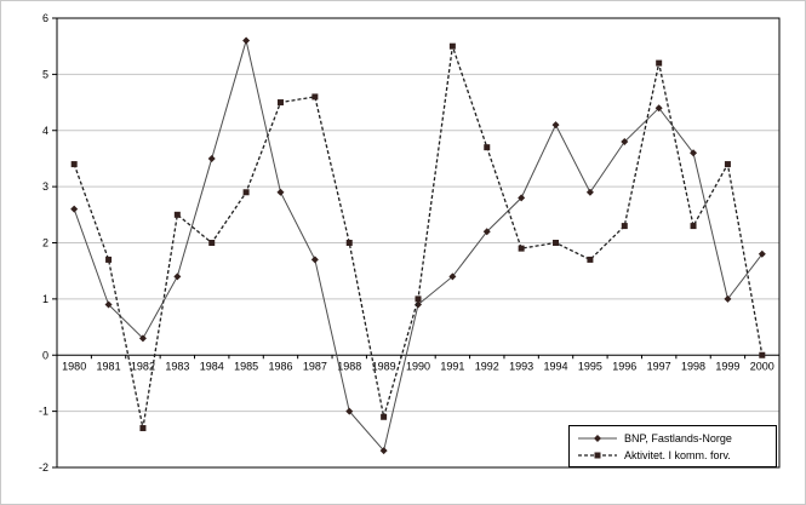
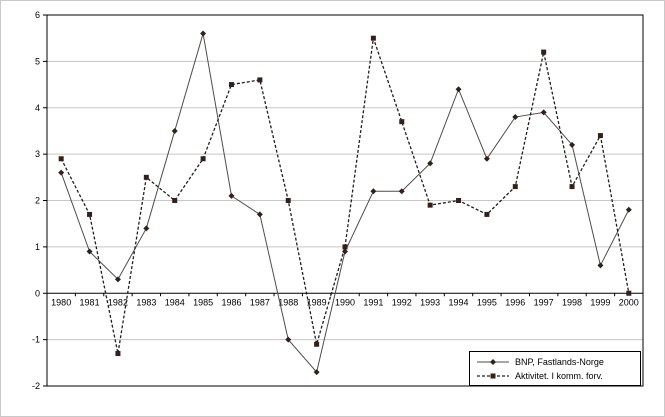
Aktivitet. I komm. forv./1980: 3.4 -> 2.9
BNP, Fastlands-Norge/1986: 2.9 -> 2.1
BNP, Fastlands-Norge/1991: 1.4 -> 2.2
BNP, Fastlands-Norge/1994: 4.1 -> 4.4
BNP, Fastlands-Norge/1997: 4.4 -> 3.9
BNP, Fastlands-Norge/1998: 3.6 -> 3.2
BNP, Fastlands-Norge/1999: 1.0 -> 0.6
